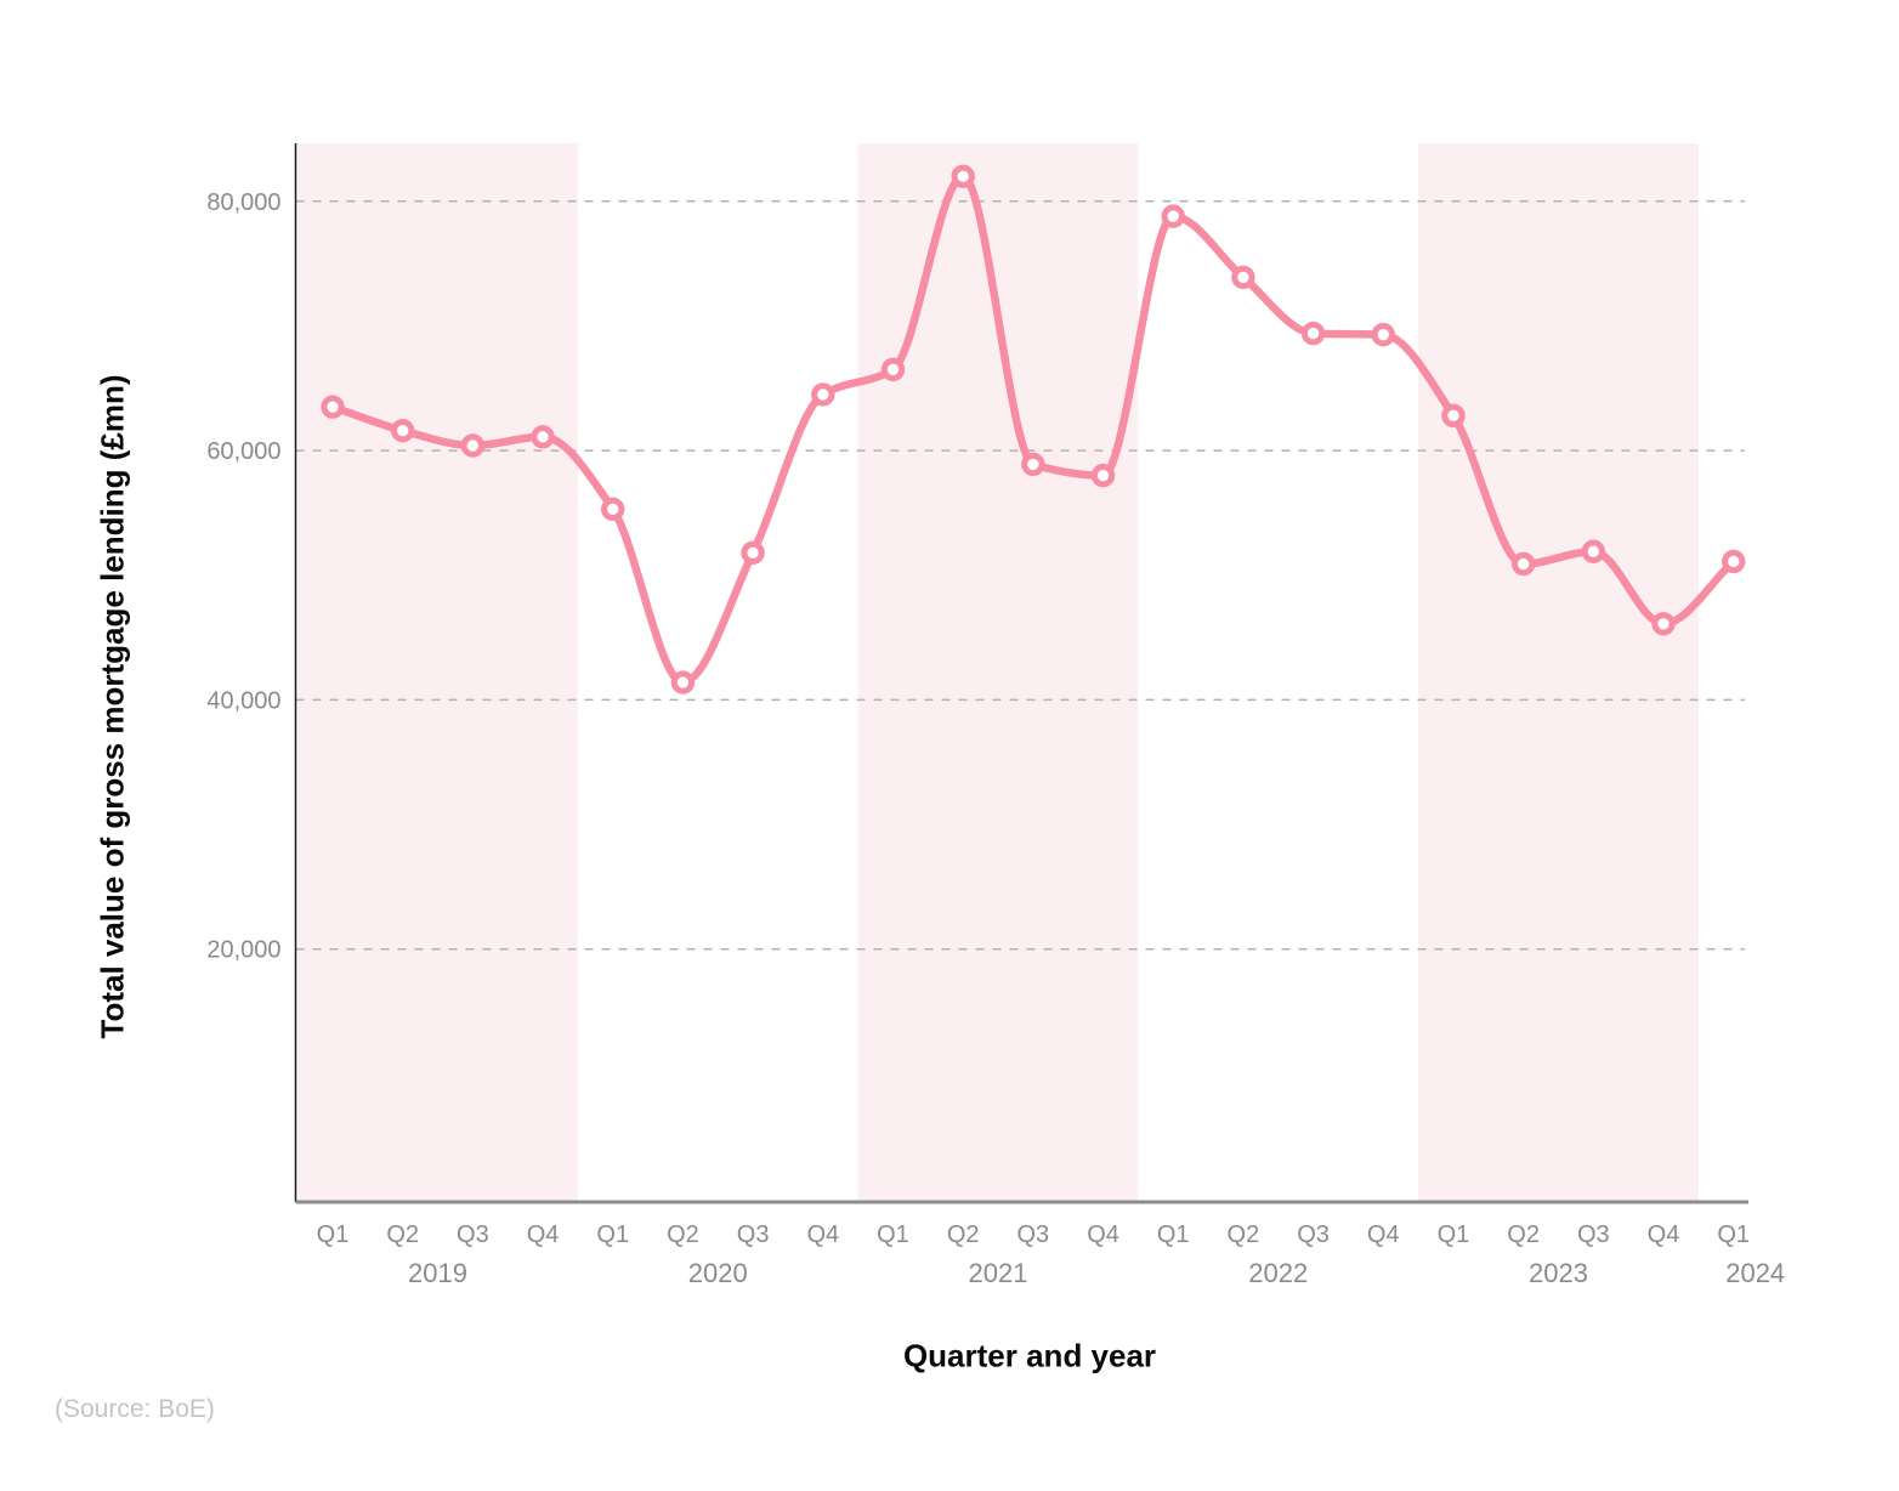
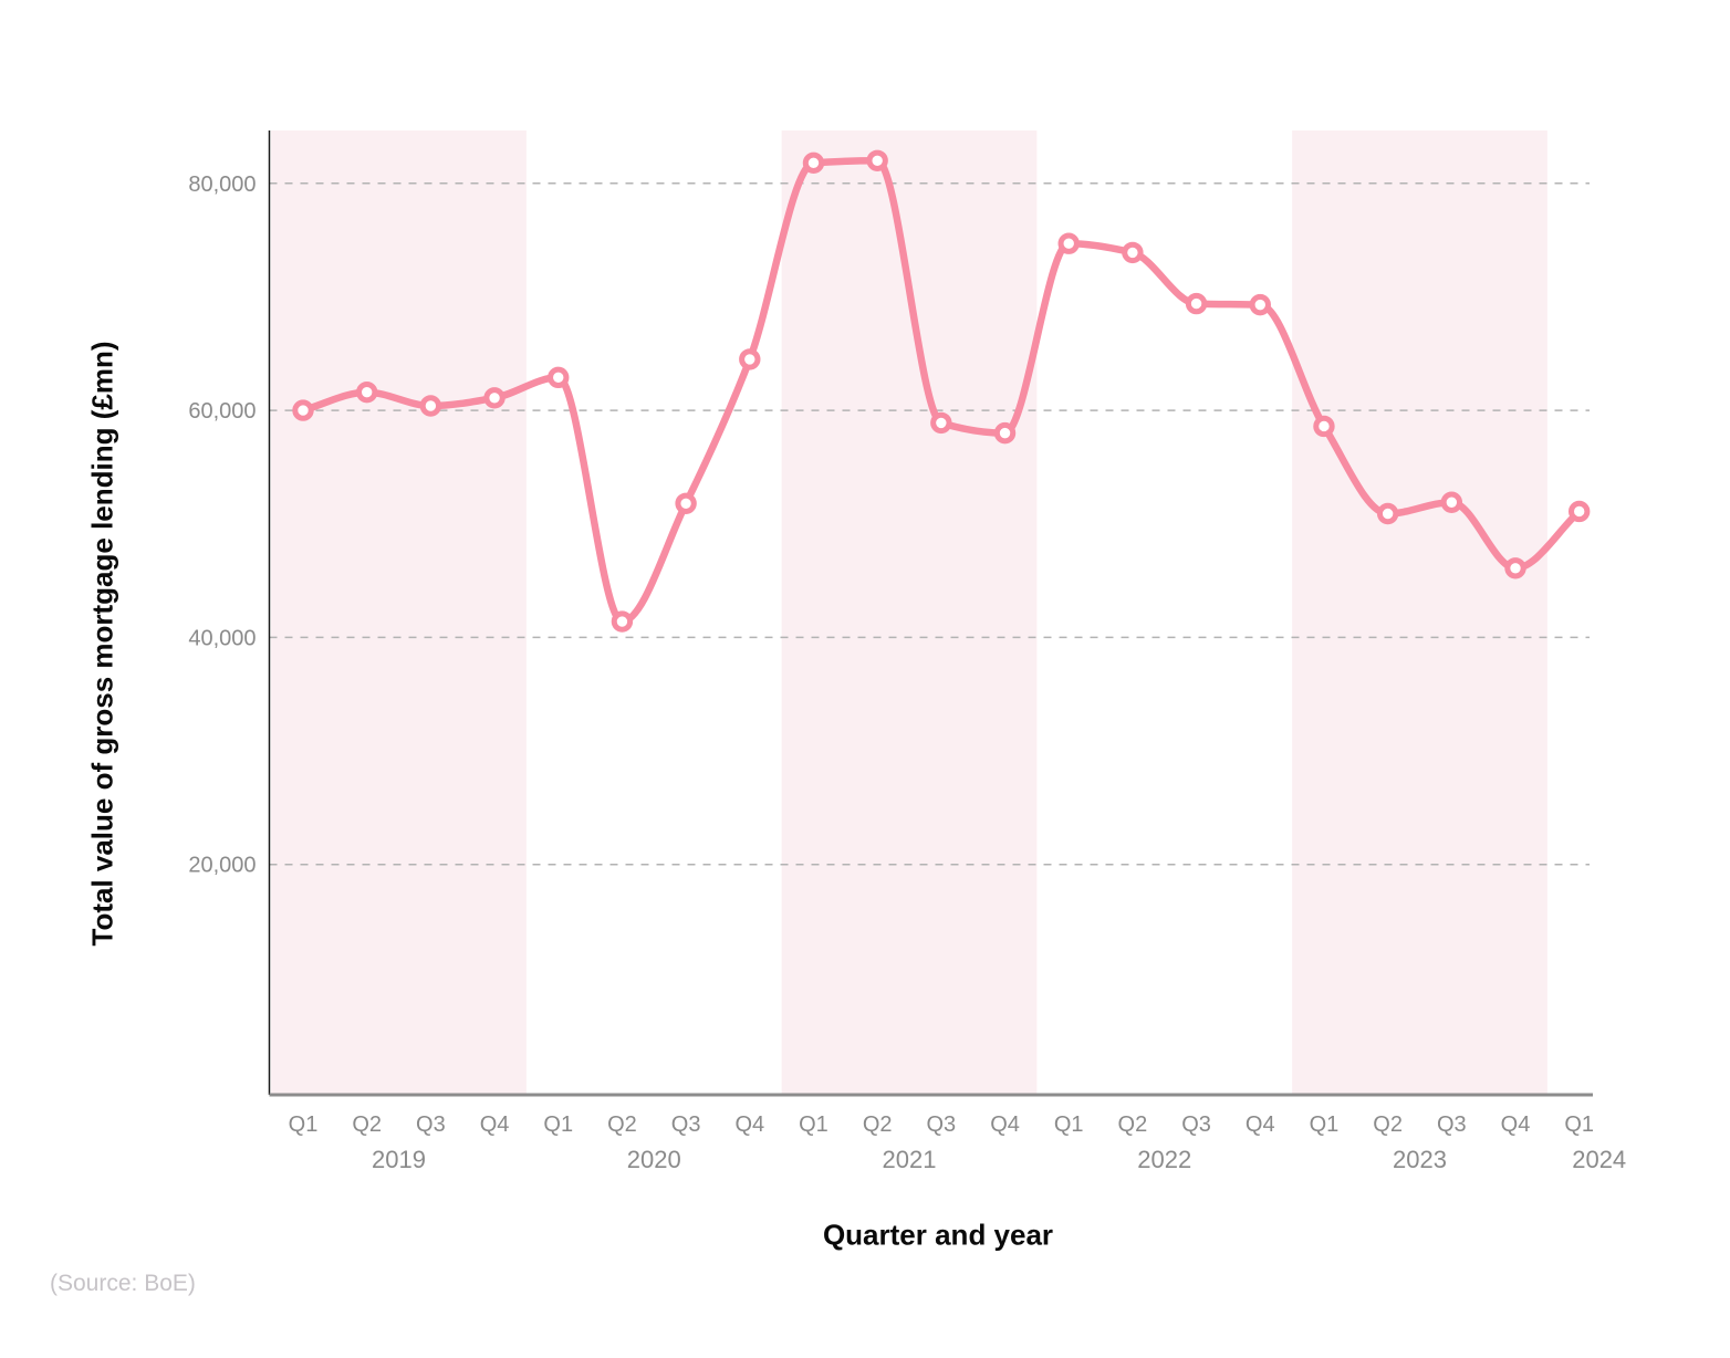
2019 Q1: 63500 -> 60000
2020 Q1: 55300 -> 62900
2021 Q1: 66500 -> 81800
2022 Q1: 78800 -> 74700
2023 Q1: 62800 -> 58600
